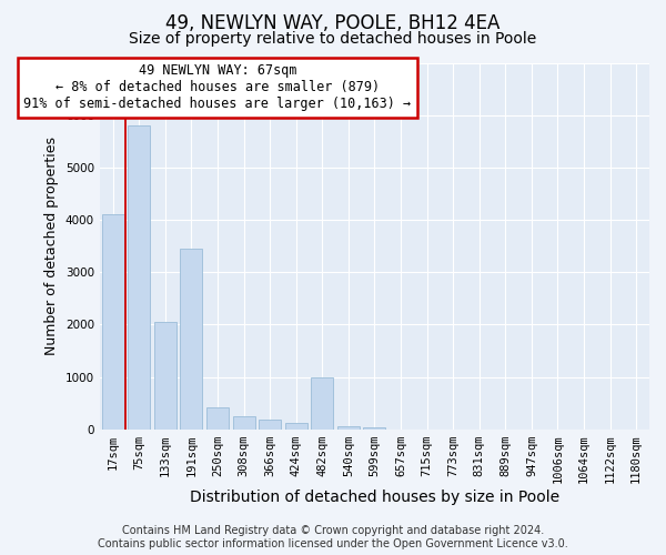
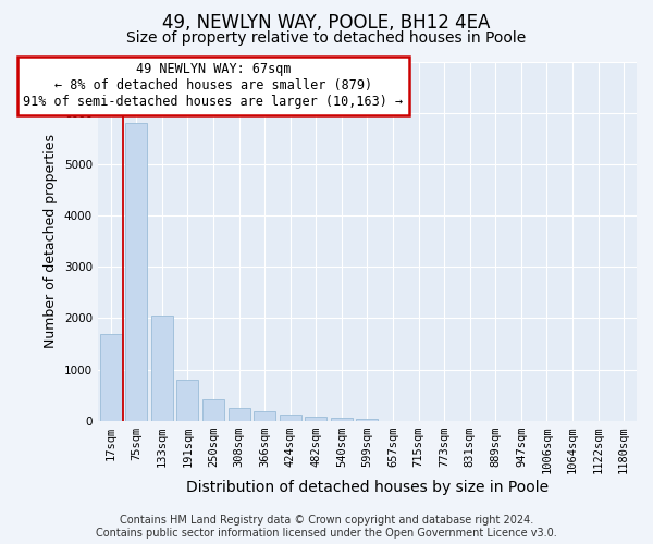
17sqm: 4100 -> 1700
191sqm: 3450 -> 800
482sqm: 1000 -> 80
